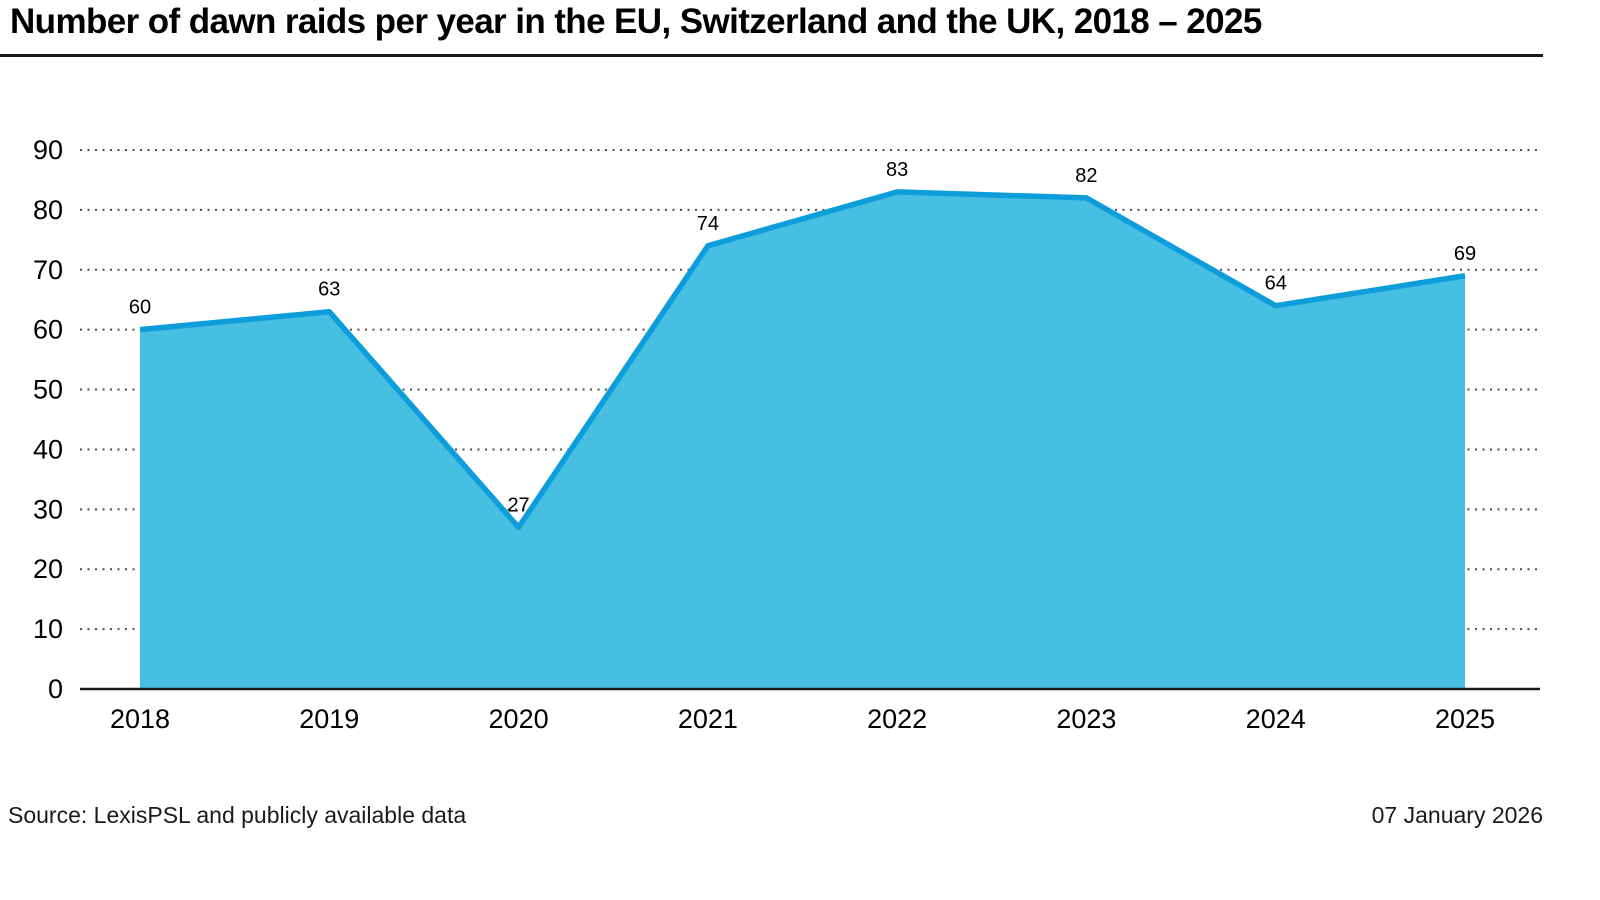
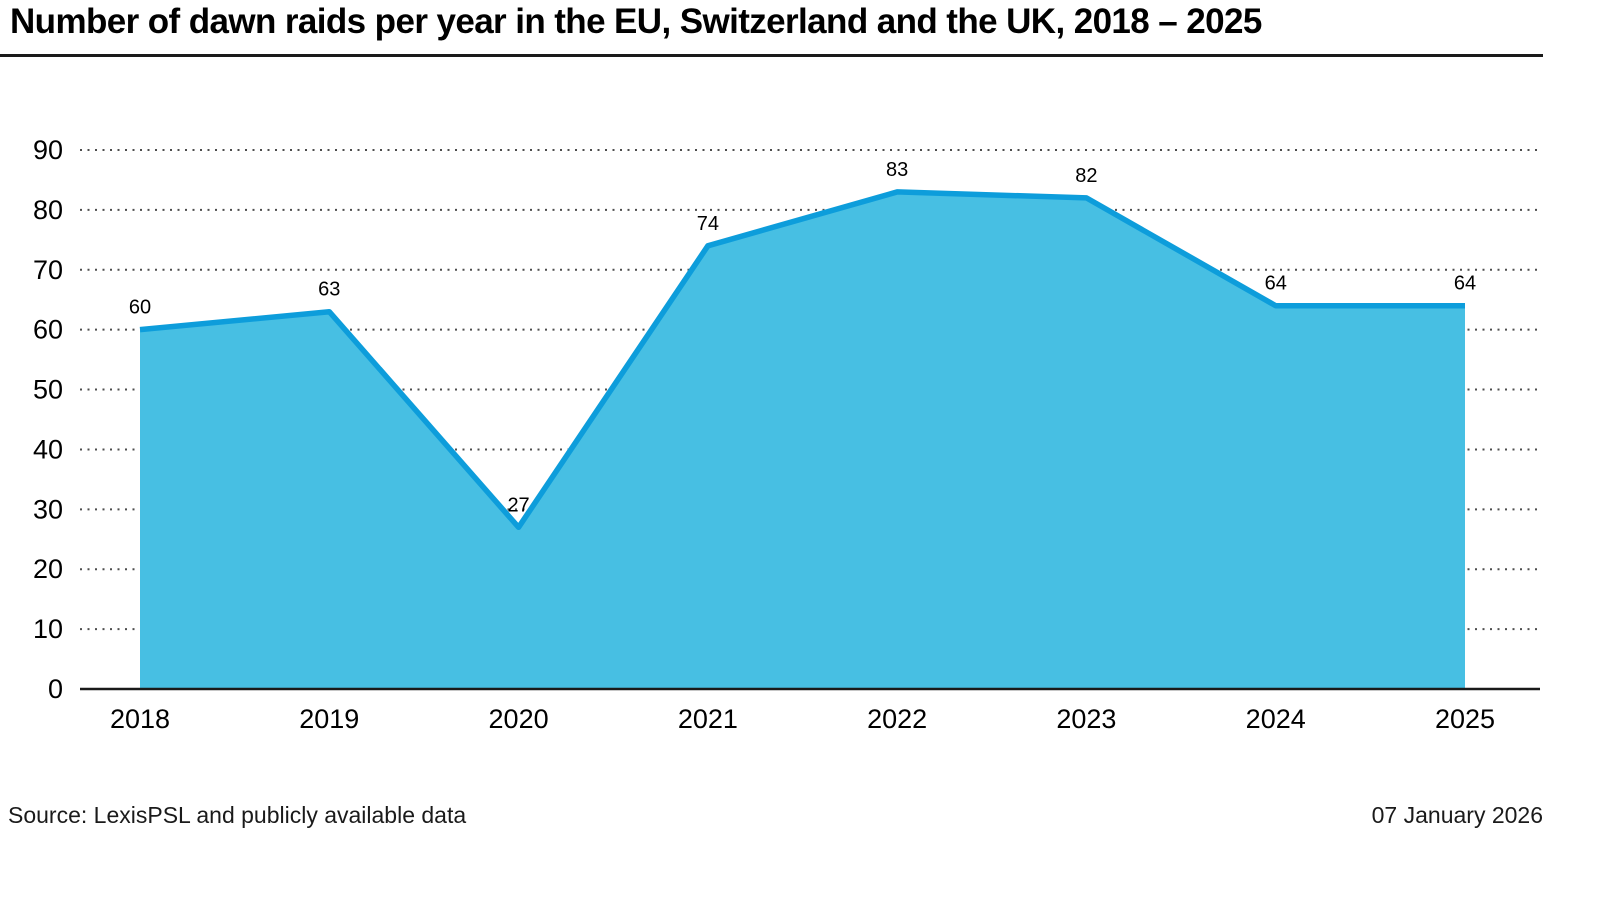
2025: 69 -> 64
